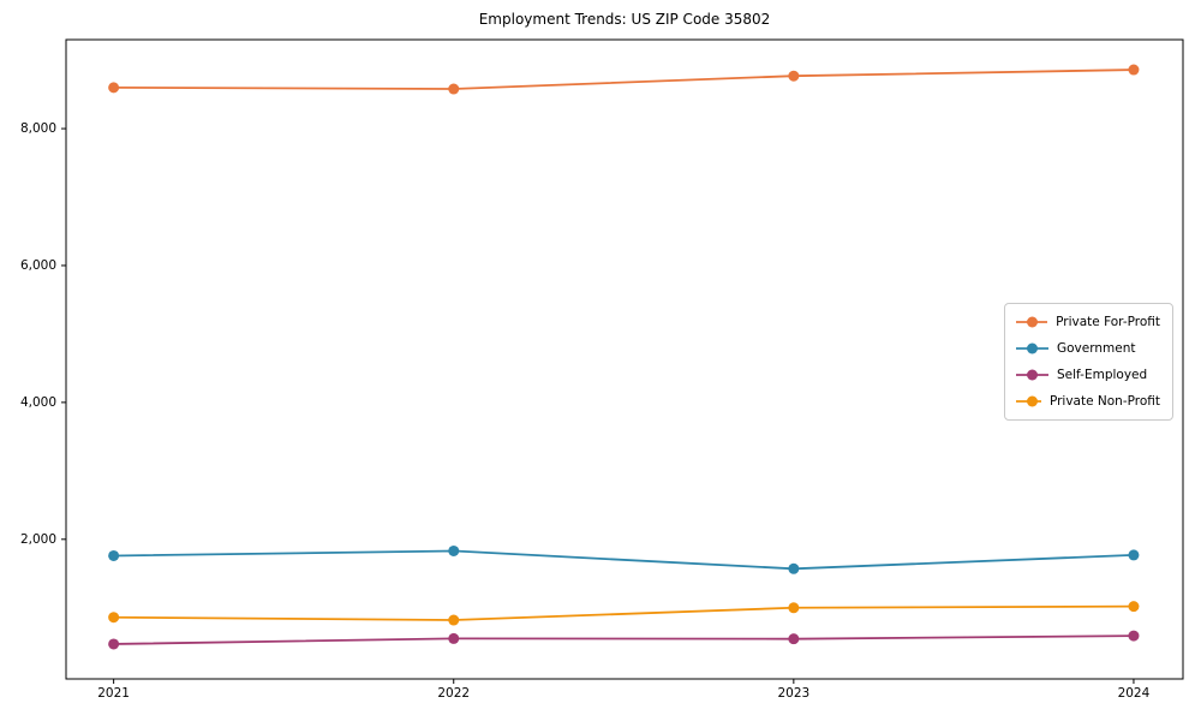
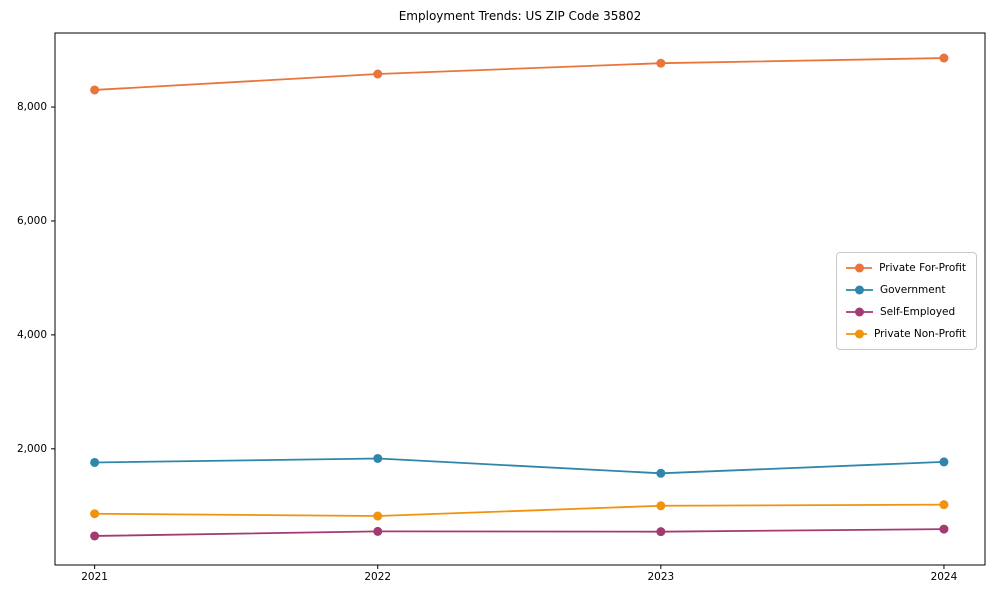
Private For-Profit/2021: 8600 -> 8300
